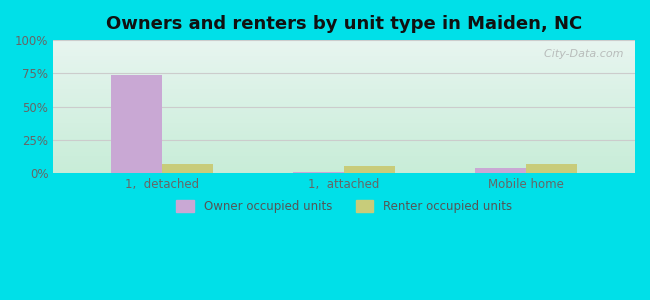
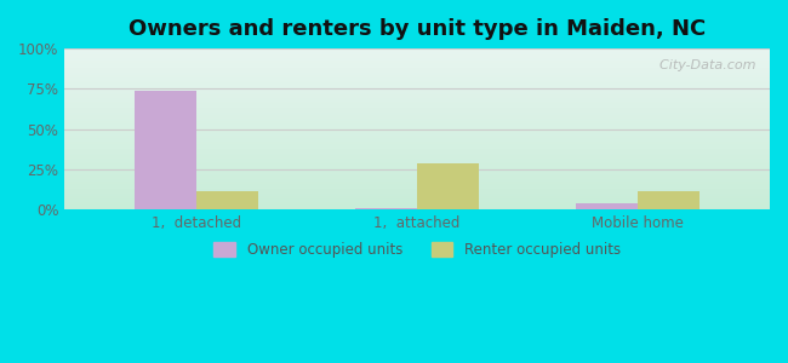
Renter occupied units/1, detached: 7% -> 11%
Renter occupied units/1, attached: 6% -> 29%
Renter occupied units/Mobile home: 6% -> 11%
